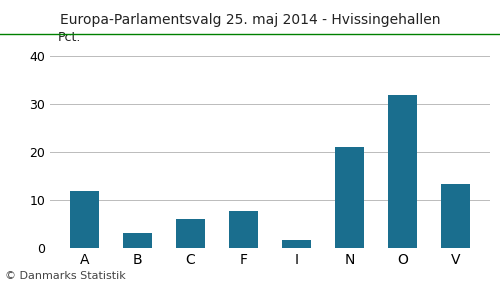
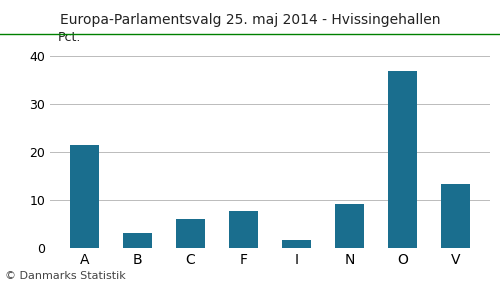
A: 12.0 -> 21.5
N: 21.0 -> 9.3
O: 32.0 -> 37.0
